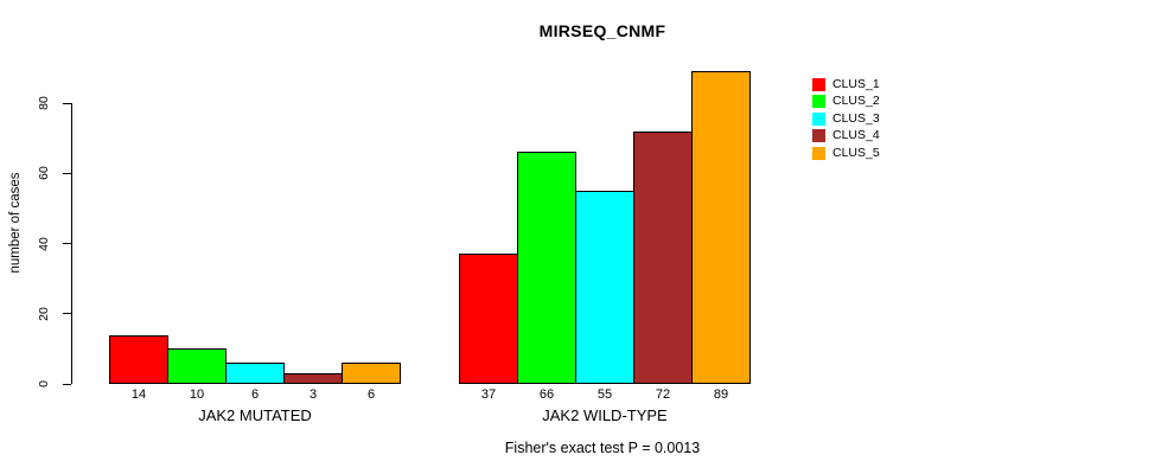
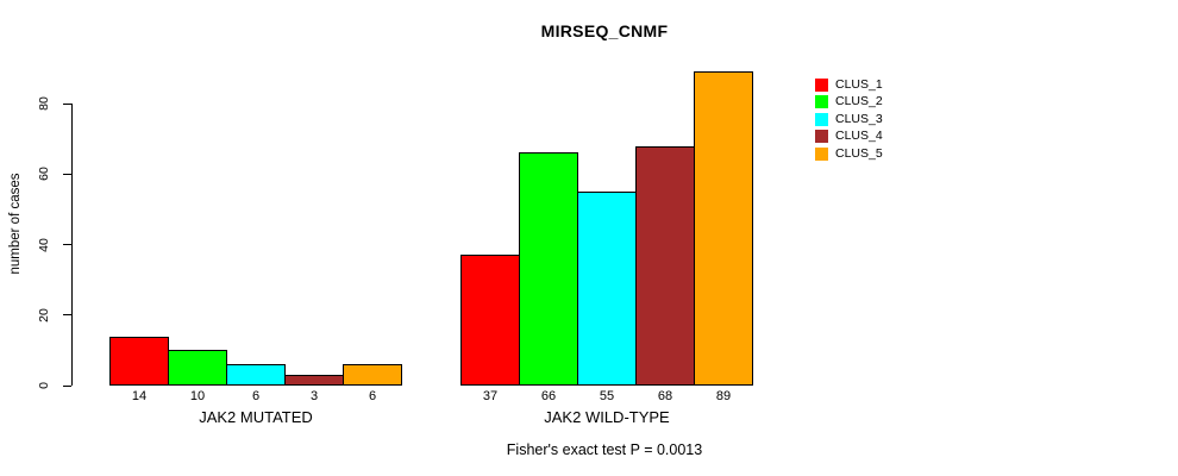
CLUS_4/JAK2 WILD-TYPE: 72 -> 68
